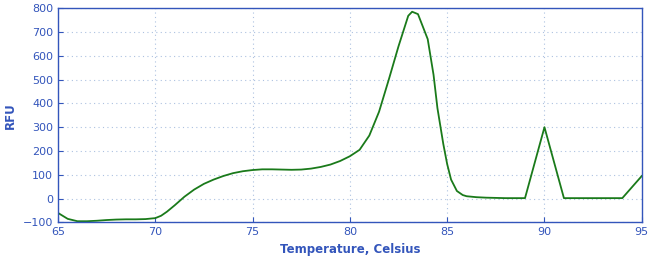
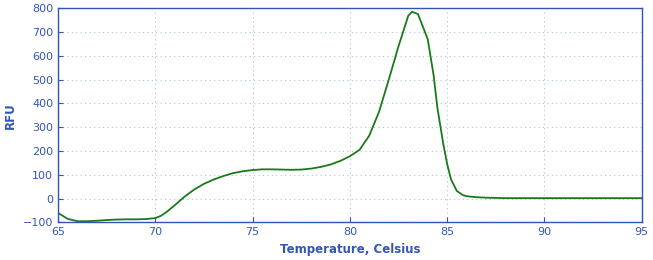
90: 300 -> 2
95: 95 -> 2
